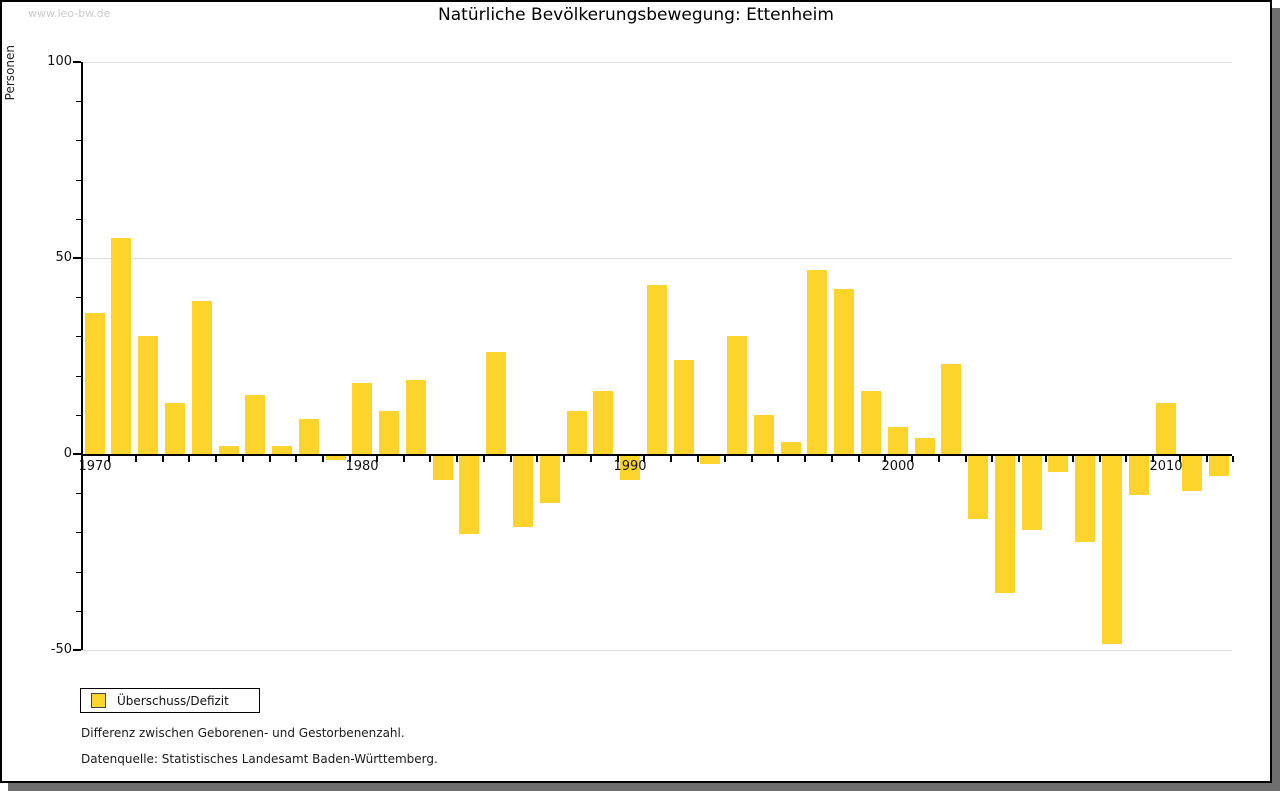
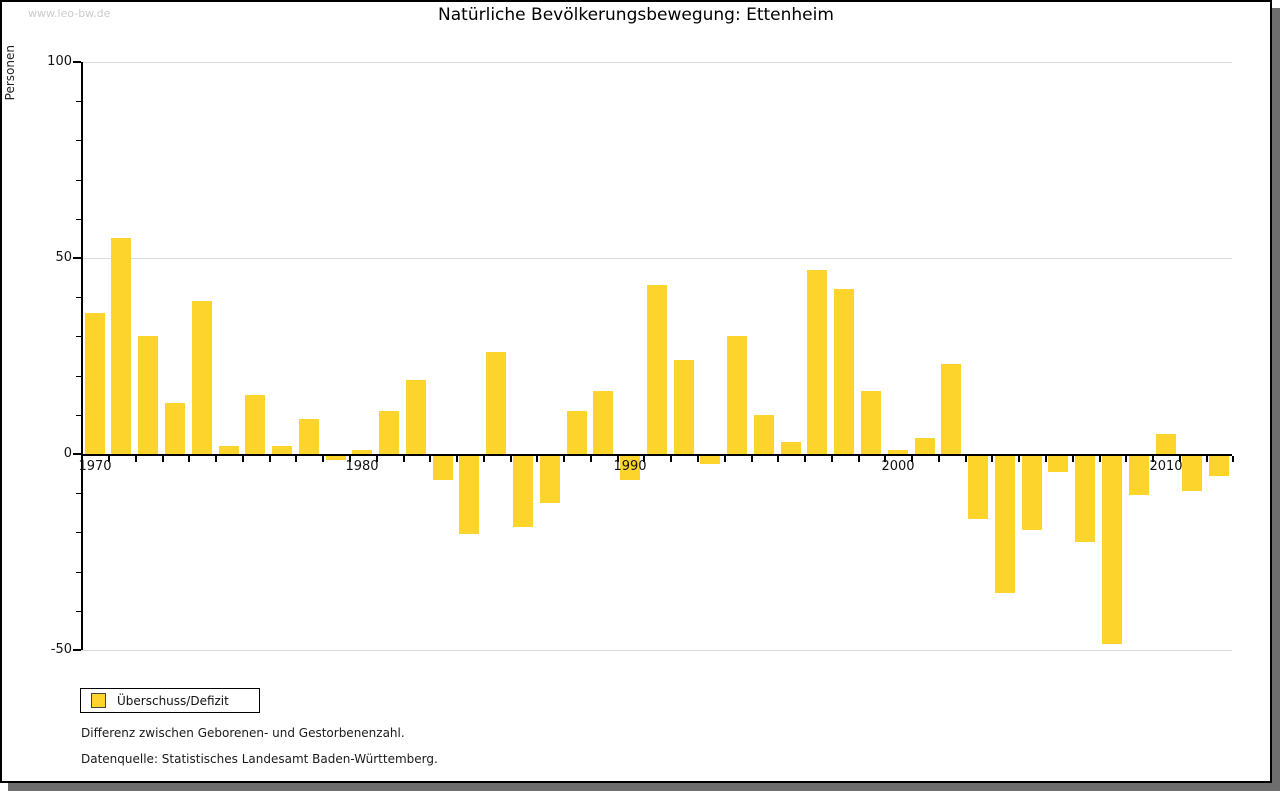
1980: 18 -> 1
2000: 7 -> 1
2010: 13 -> 5
